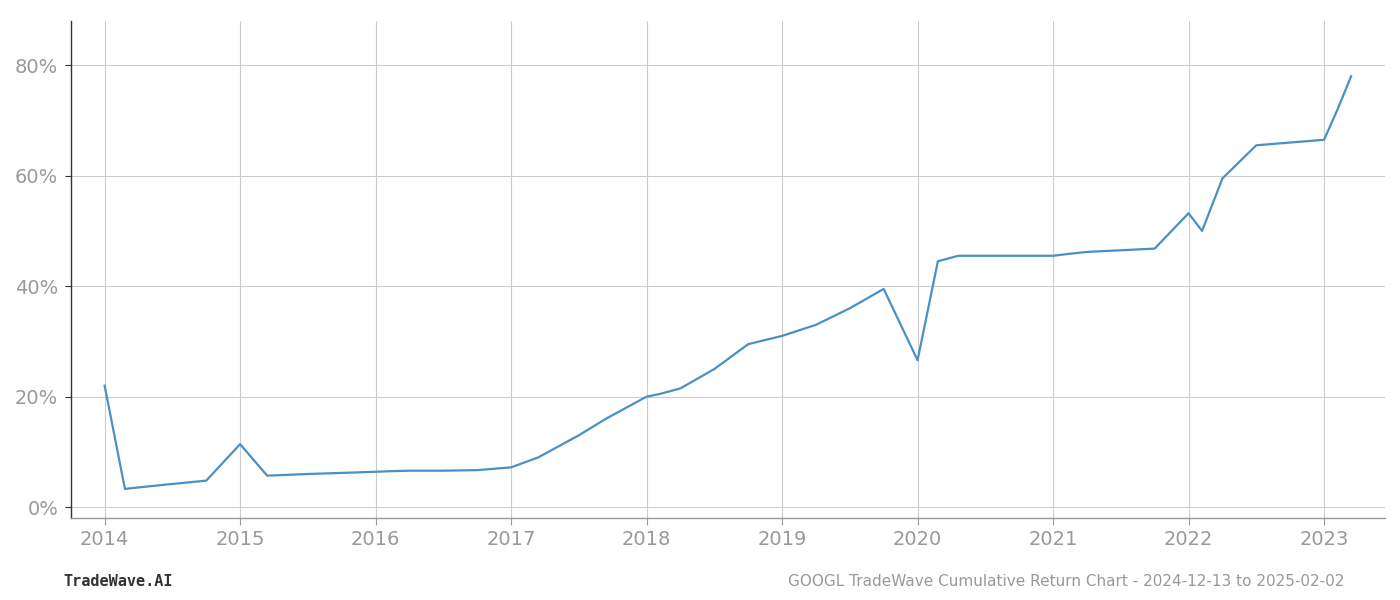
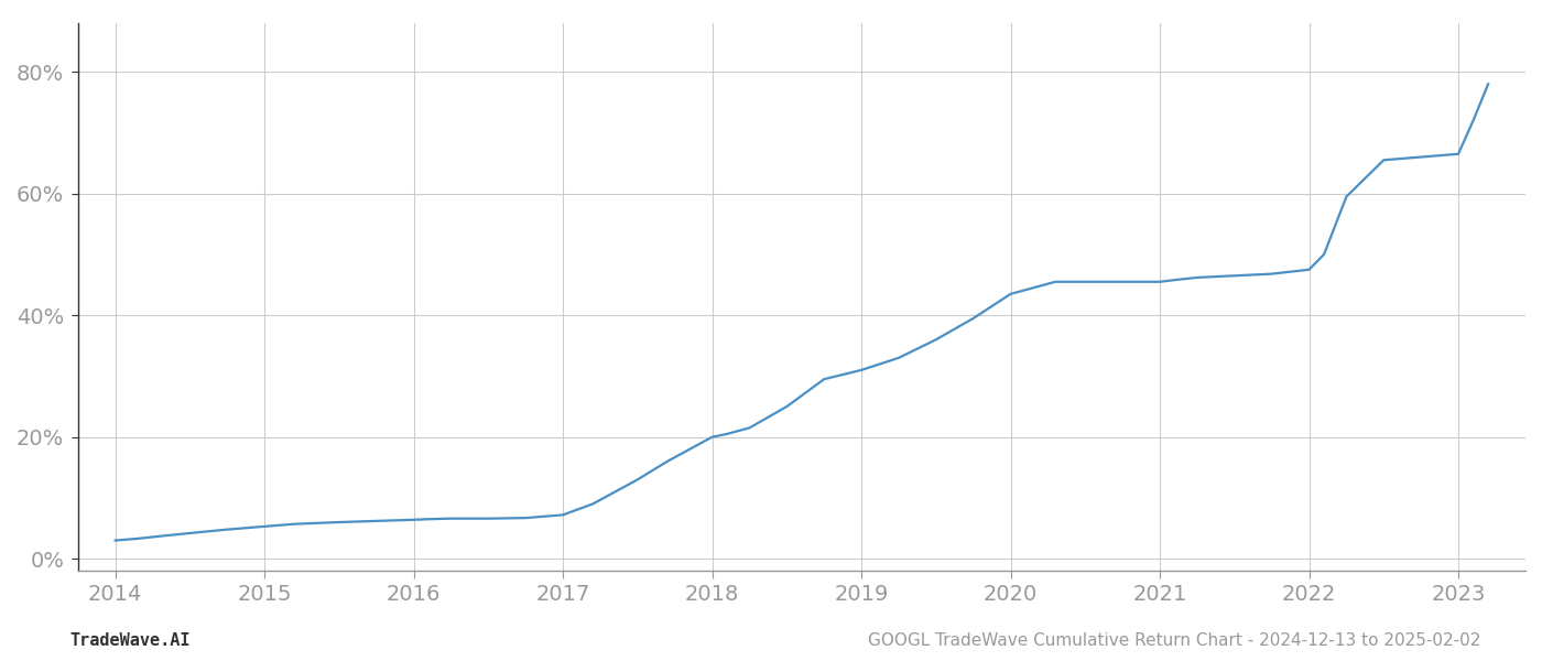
2014: 22.0% -> 3.0%
2015: 11.4% -> 5.3%
2020: 26.6% -> 43.5%
2022: 53.2% -> 47.5%
